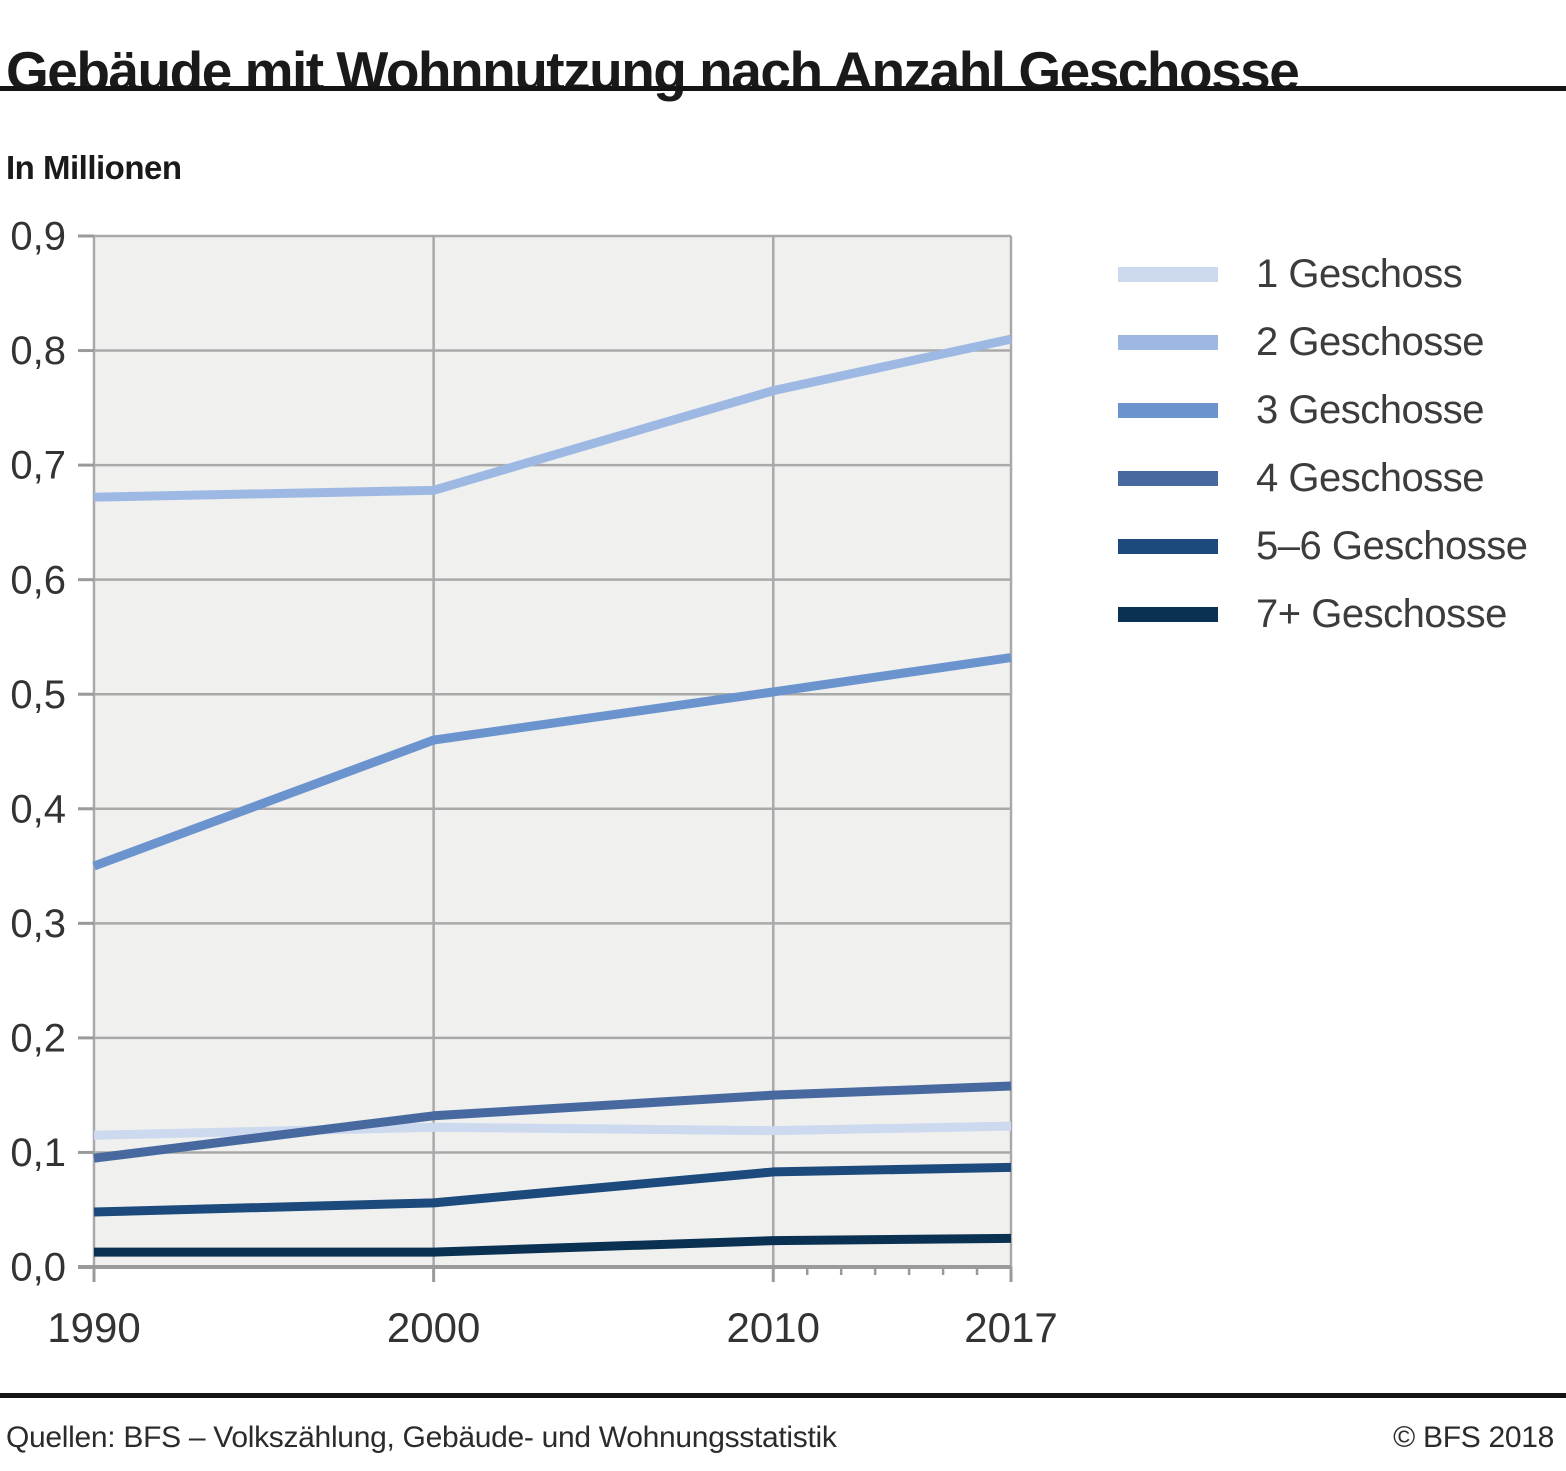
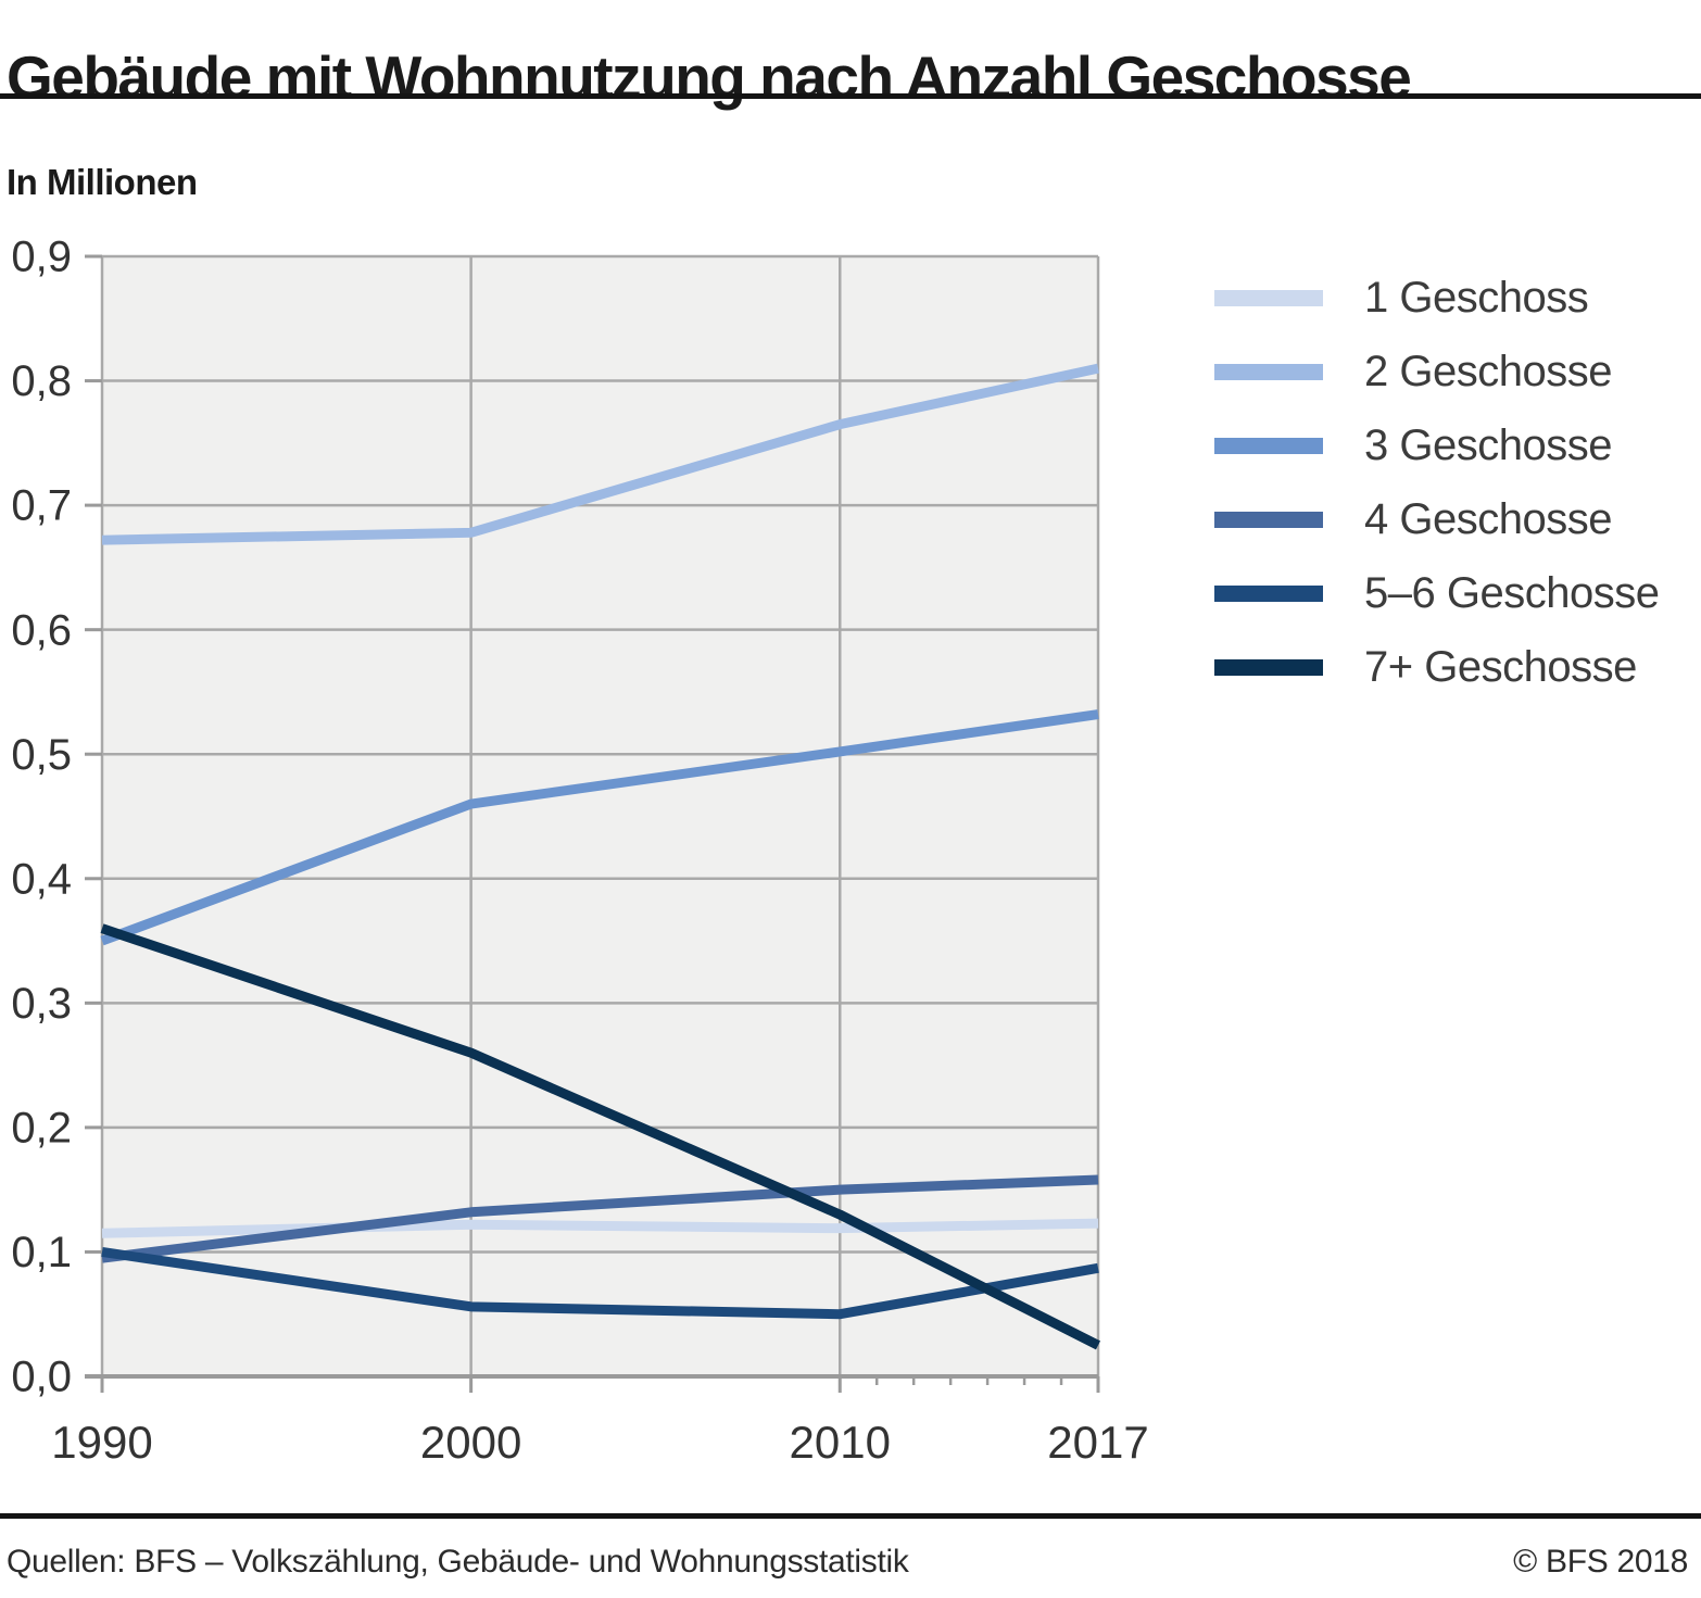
5–6 Geschosse/1990: 0,05 -> 0,10
7+ Geschosse/1990: 0,01 -> 0,36
7+ Geschosse/2000: 0,01 -> 0,26
5–6 Geschosse/2010: 0,08 -> 0,05
7+ Geschosse/2010: 0,02 -> 0,13
